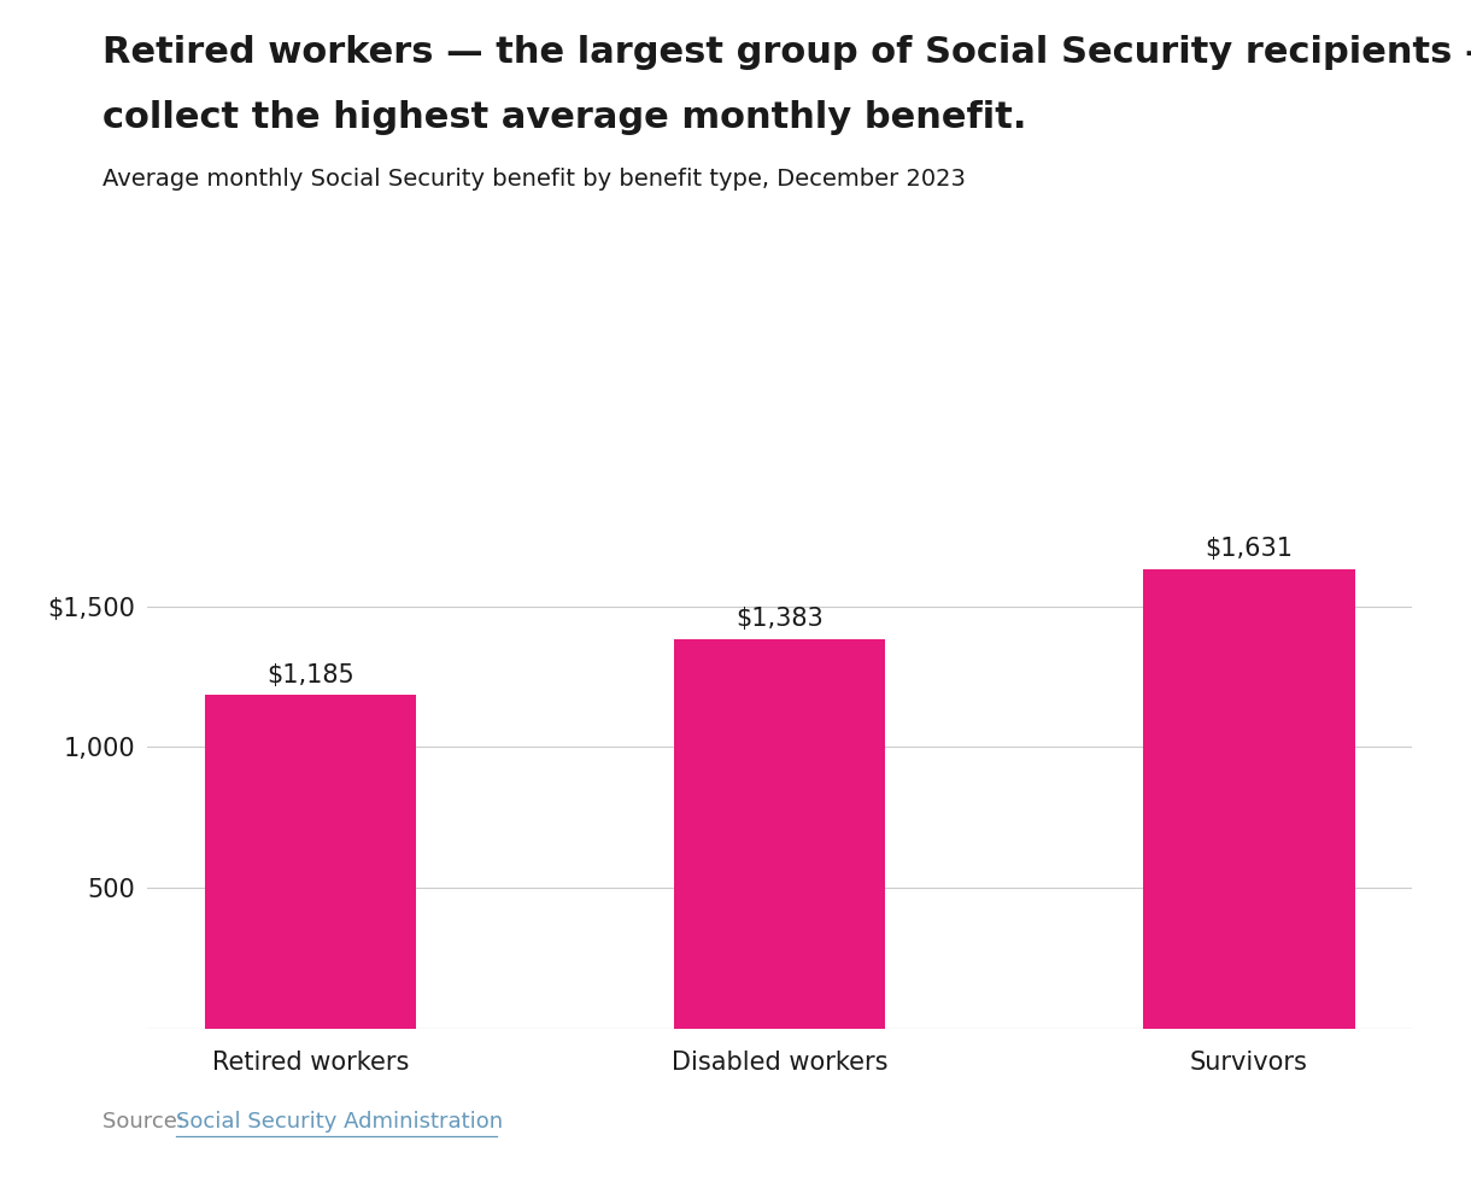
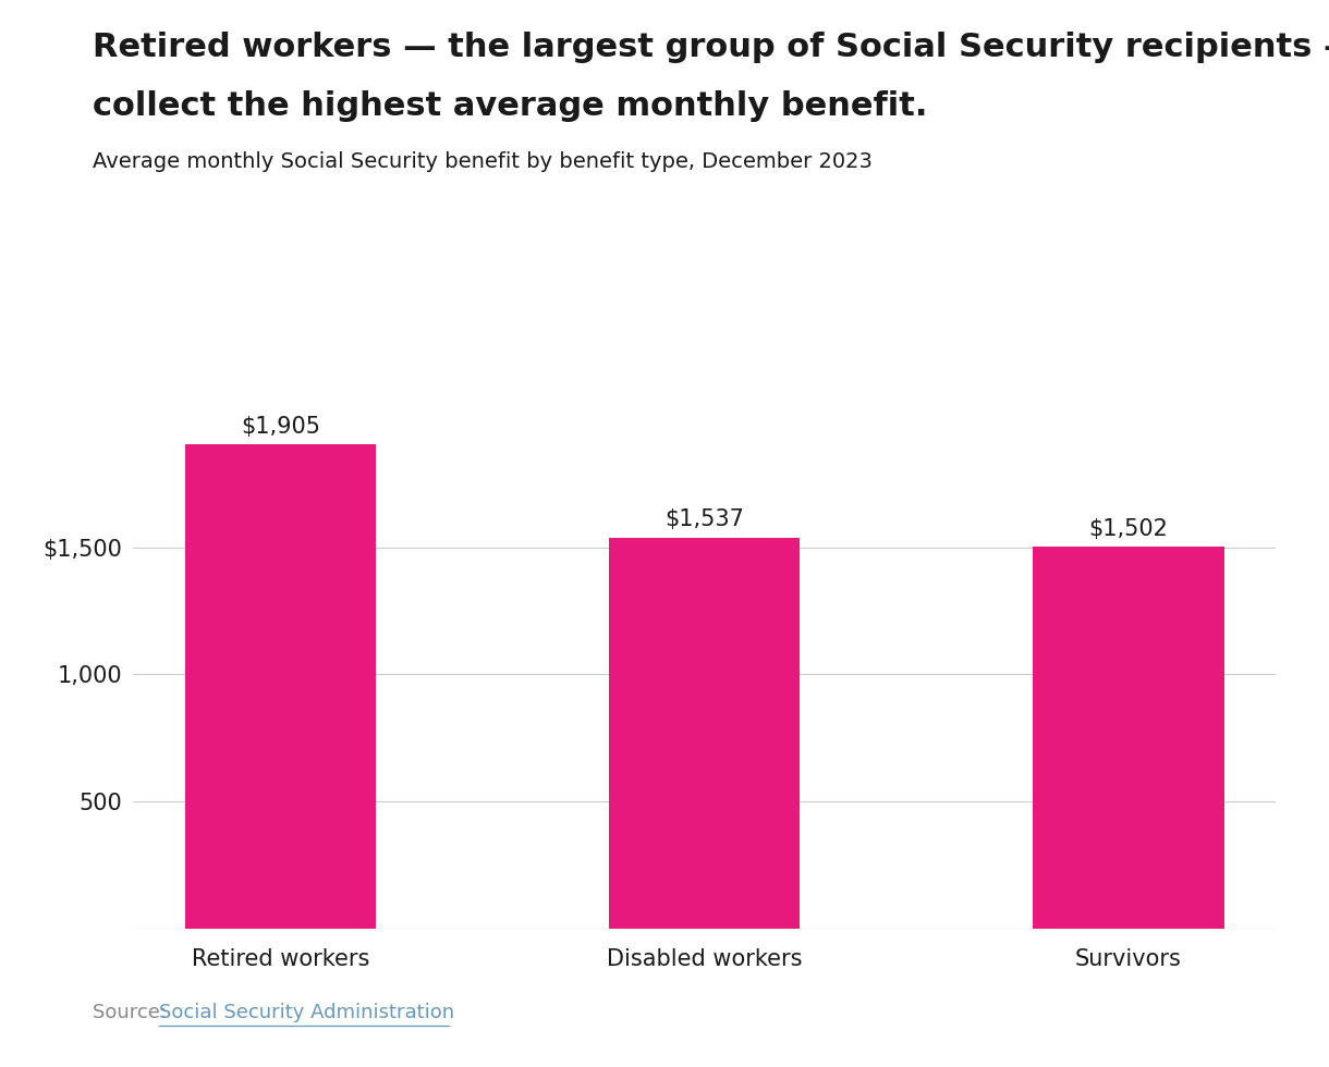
Retired workers: $1,185 -> $1,905
Disabled workers: $1,383 -> $1,537
Survivors: $1,631 -> $1,502
